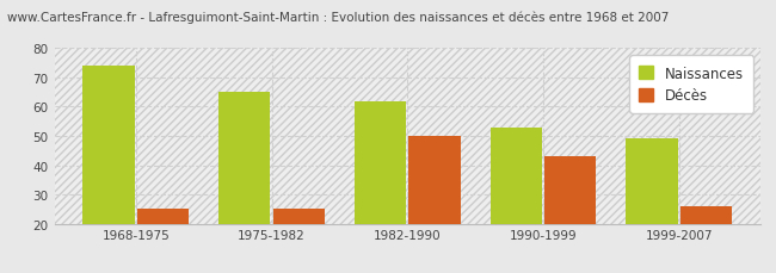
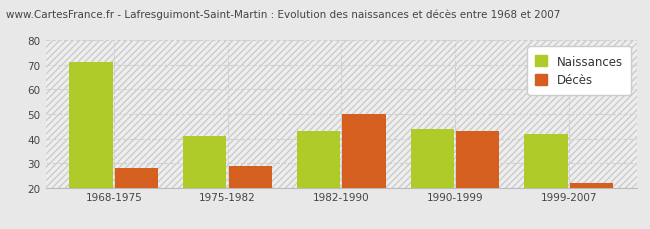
Naissances/1968-1975: 74 -> 71
Décès/1968-1975: 25 -> 28
Naissances/1975-1982: 65 -> 41
Décès/1975-1982: 25 -> 29
Naissances/1982-1990: 62 -> 43
Naissances/1990-1999: 53 -> 44
Naissances/1999-2007: 49 -> 42
Décès/1999-2007: 26 -> 22
